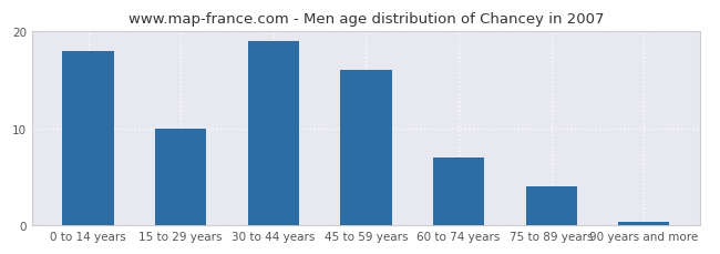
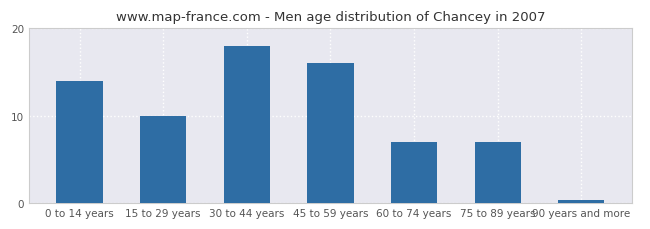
0 to 14 years: 18.0 -> 14.0
30 to 44 years: 19.0 -> 18.0
75 to 89 years: 4.0 -> 7.0
